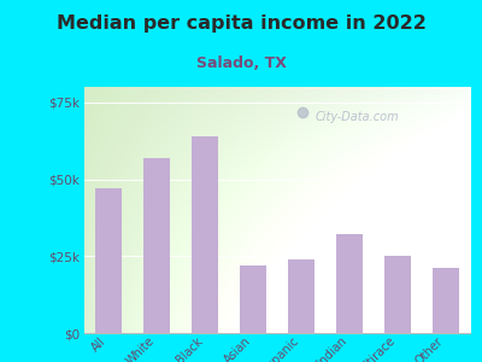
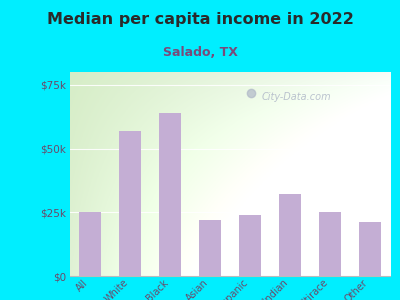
All: $47k -> $25k
